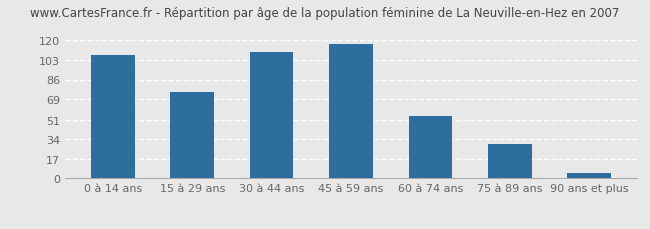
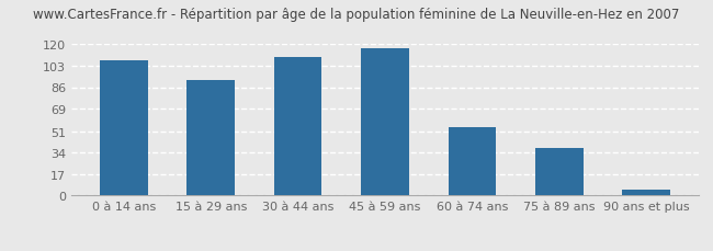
15 à 29 ans: 75 -> 92
75 à 89 ans: 30 -> 38
